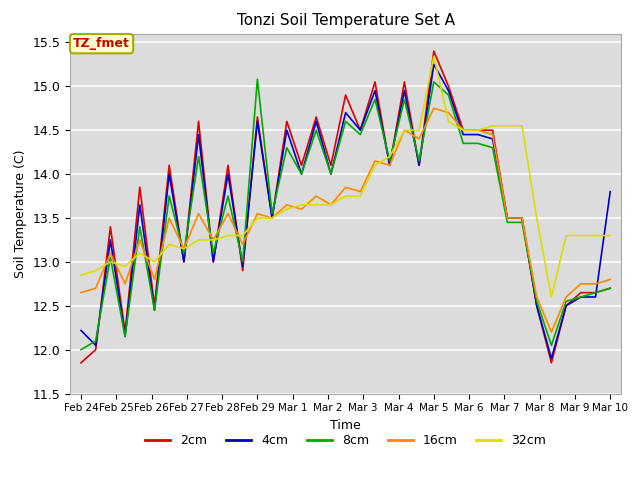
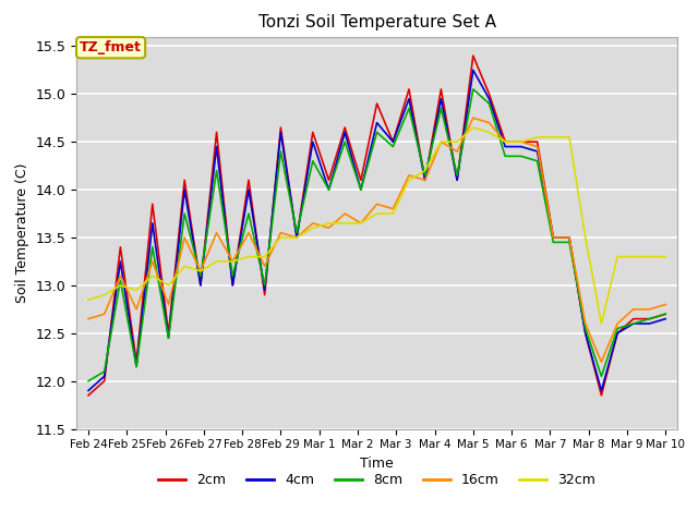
4cm/Feb 24: 12.22 -> 11.90
8cm/Feb 29: 15.08 -> 14.40
32cm/Mar 5: 15.34 -> 14.65
4cm/Mar 10: 13.80 -> 12.65
